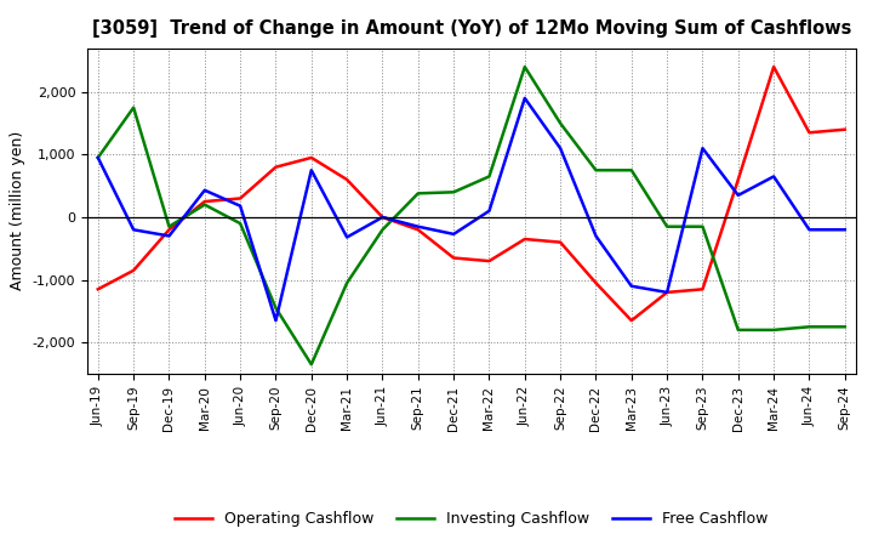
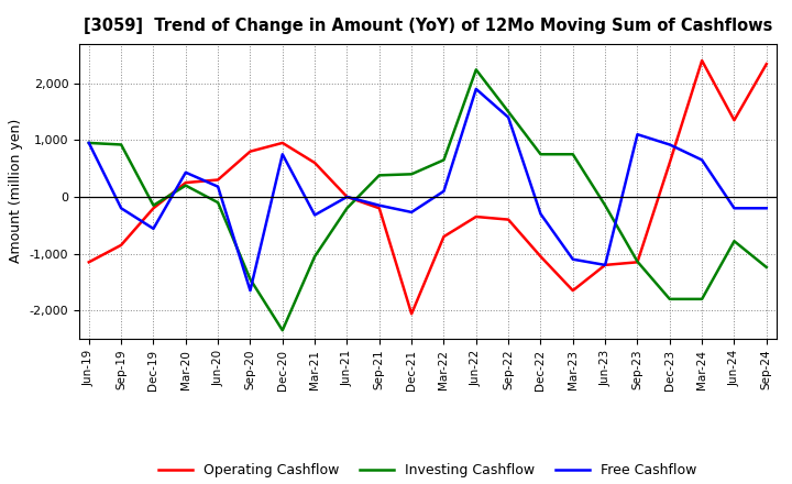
Investing Cashflow/Sep-19: 1,750 -> 920
Free Cashflow/Dec-19: -300 -> -560
Operating Cashflow/Dec-21: -650 -> -2,060
Investing Cashflow/Jun-22: 2,400 -> 2,240
Free Cashflow/Sep-22: 1,100 -> 1,400
Investing Cashflow/Sep-23: -150 -> -1,140
Free Cashflow/Dec-23: 350 -> 920
Investing Cashflow/Jun-24: -1,750 -> -780
Operating Cashflow/Sep-24: 1,400 -> 2,340
Investing Cashflow/Sep-24: -1,750 -> -1,240
